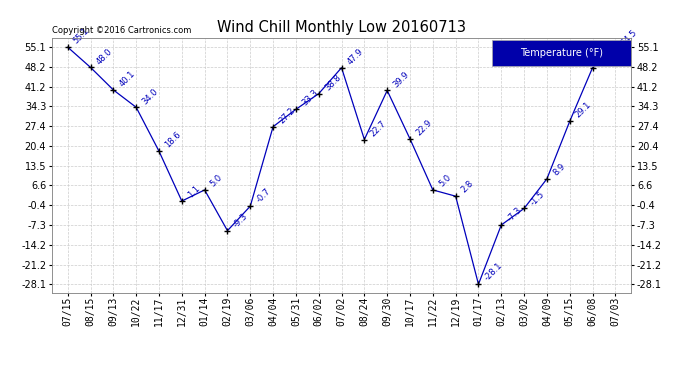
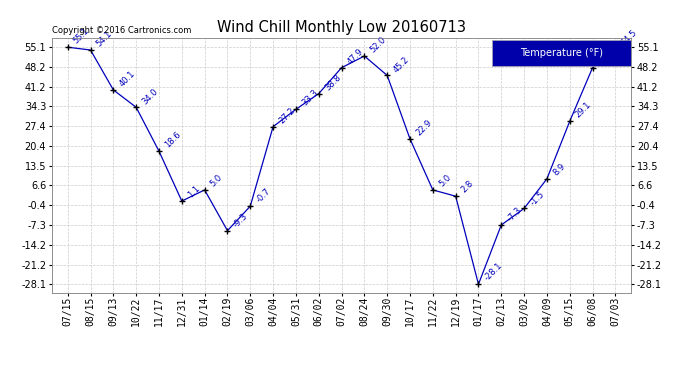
08/15: 48.0 -> 54.1
08/24: 22.7 -> 52.0
09/30: 39.9 -> 45.2
